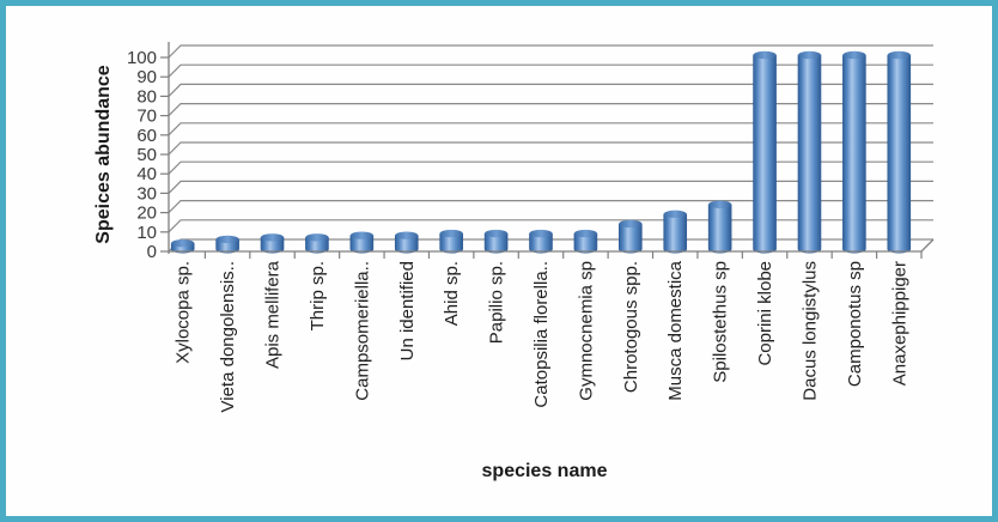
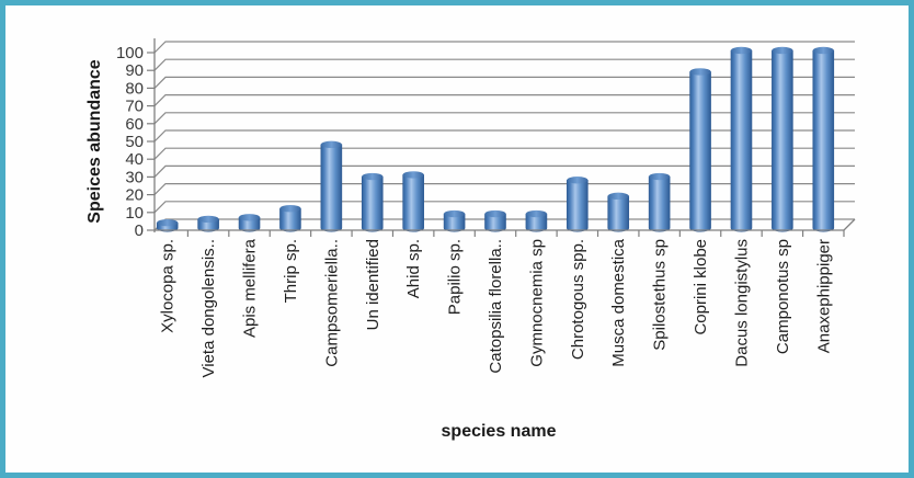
Thrip sp.: 6 -> 11
Campsomeriella..: 7 -> 47
Un identified: 7 -> 29
Ahid sp.: 8 -> 30
Chrotogous spp.: 13 -> 27
Spilostethus sp: 23 -> 29
Coprini klobe: 100 -> 88
